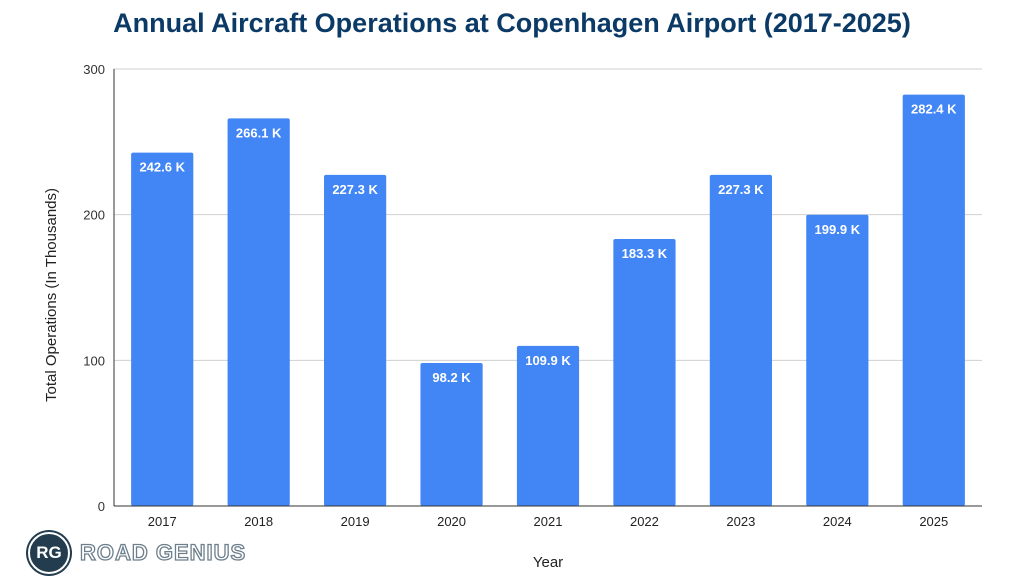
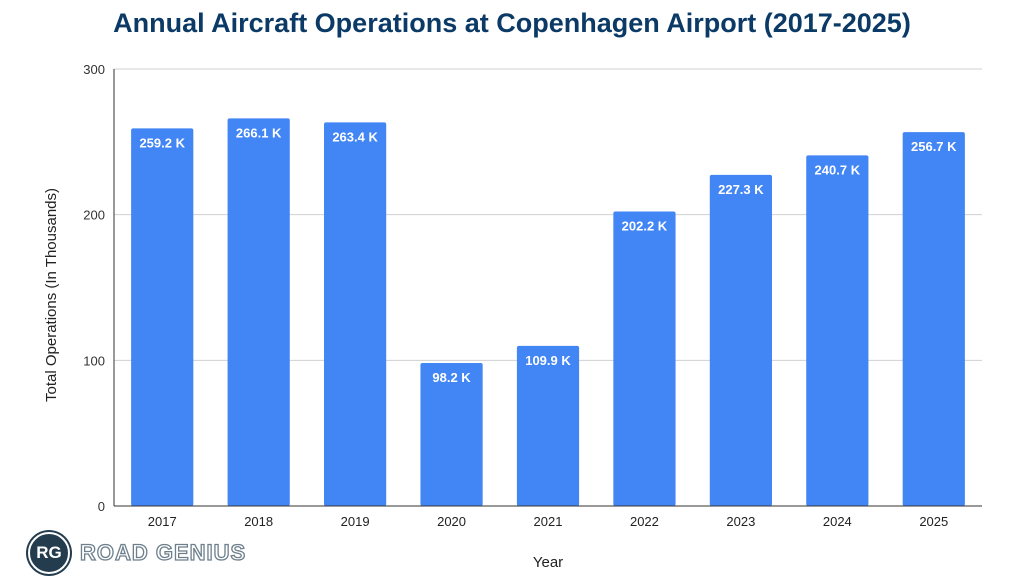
2017: 242.6 -> 259.2
2019: 227.3 -> 263.4
2022: 183.3 -> 202.2
2024: 199.9 -> 240.7
2025: 282.4 -> 256.7
